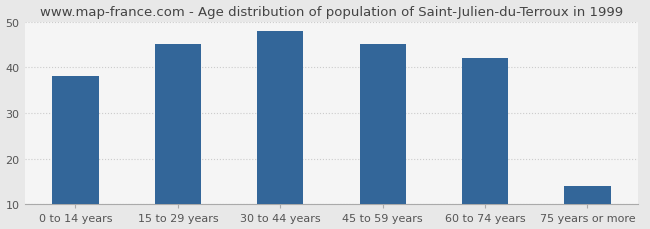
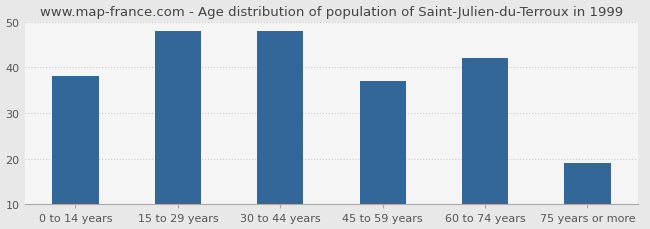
15 to 29 years: 45 -> 48
45 to 59 years: 45 -> 37
75 years or more: 14 -> 19
